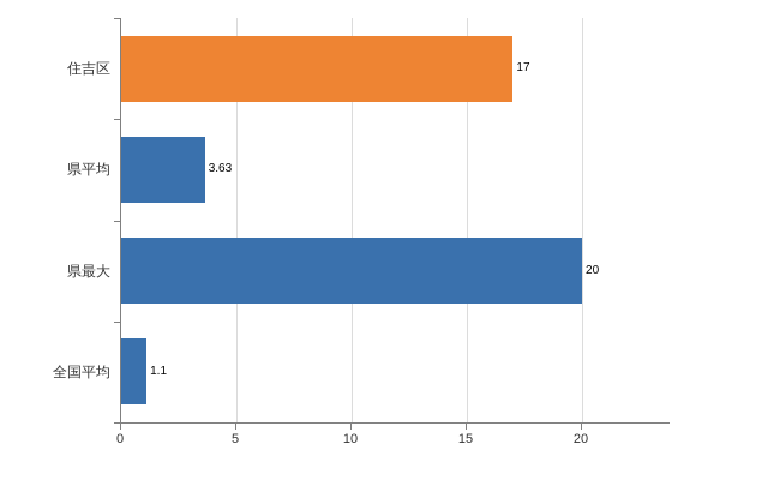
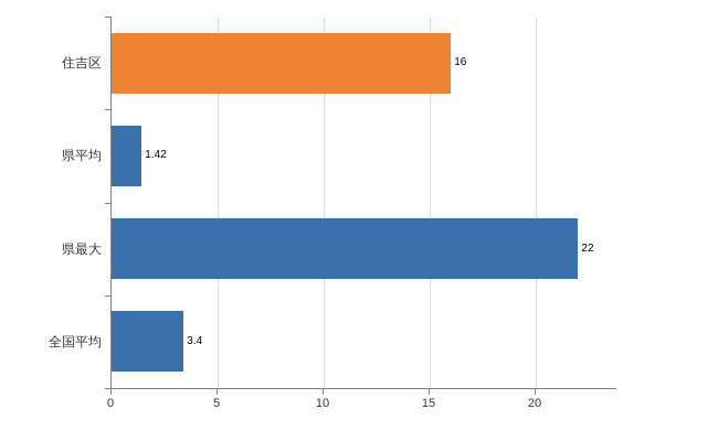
住吉区: 17 -> 16
県平均: 3.63 -> 1.42
県最大: 20 -> 22
全国平均: 1.1 -> 3.4
